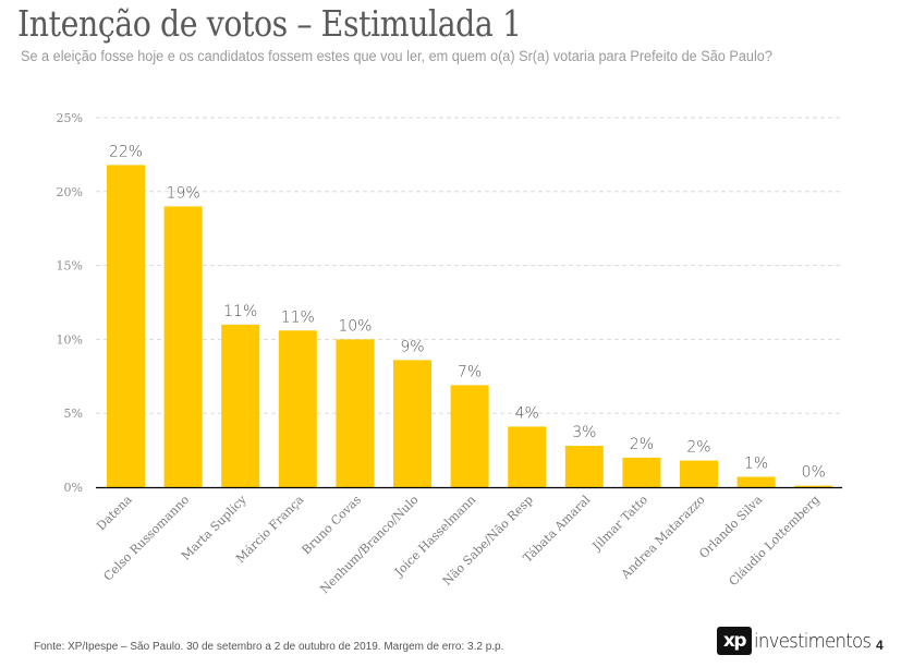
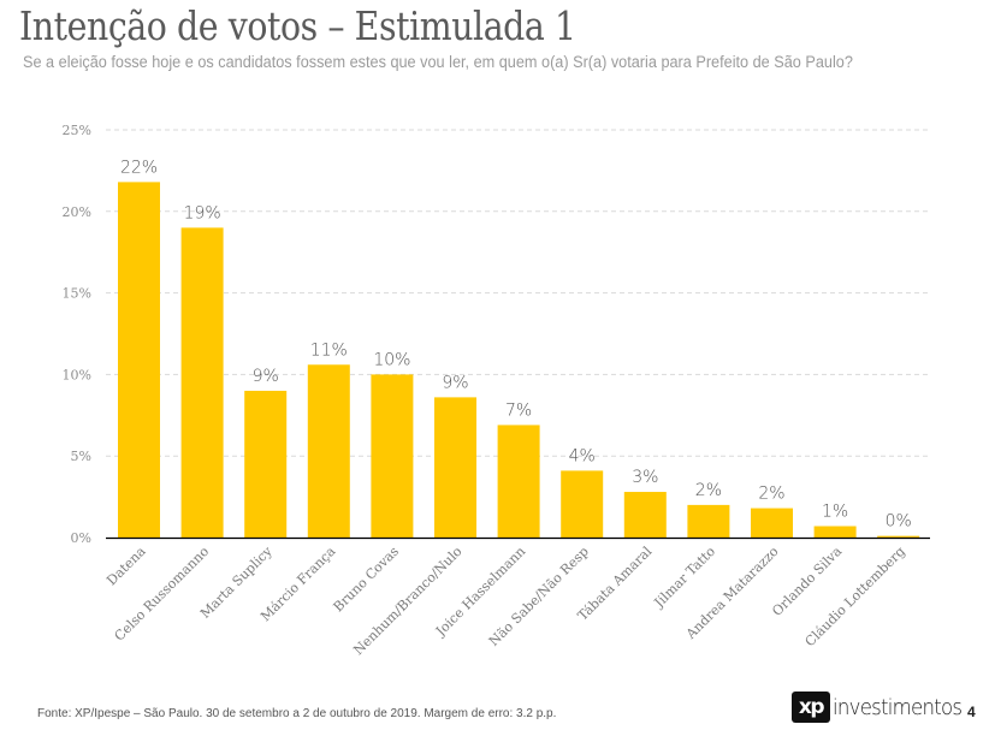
Marta Suplicy: 11% -> 9%
